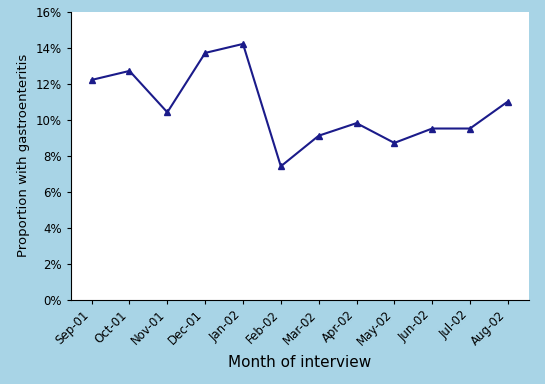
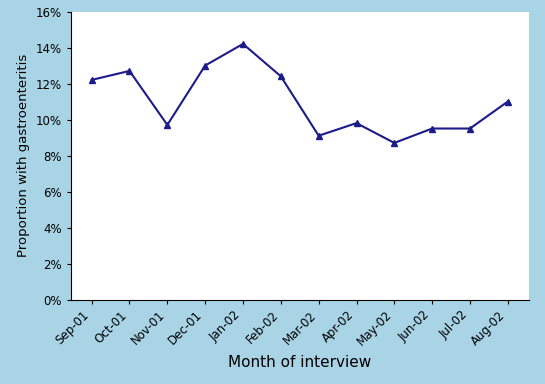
Nov-01: 10.4% -> 9.7%
Dec-01: 13.7% -> 13.0%
Feb-02: 7.4% -> 12.4%
